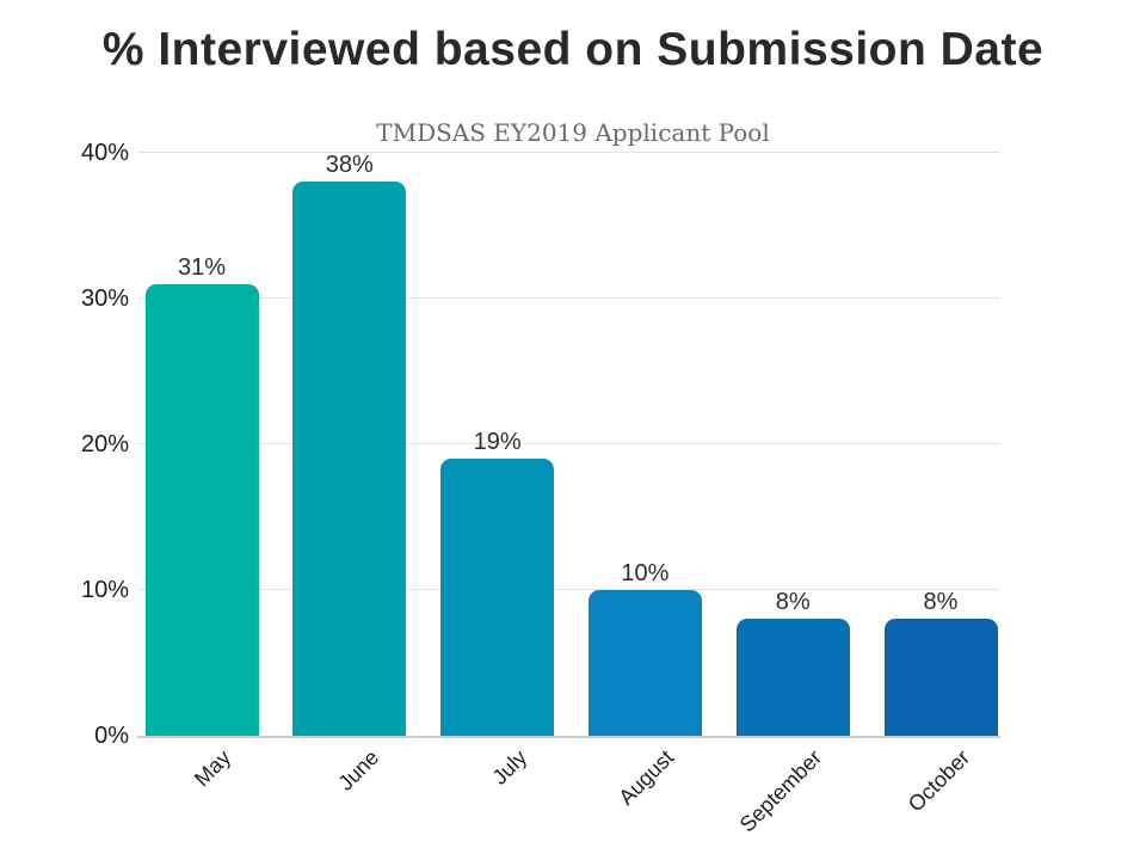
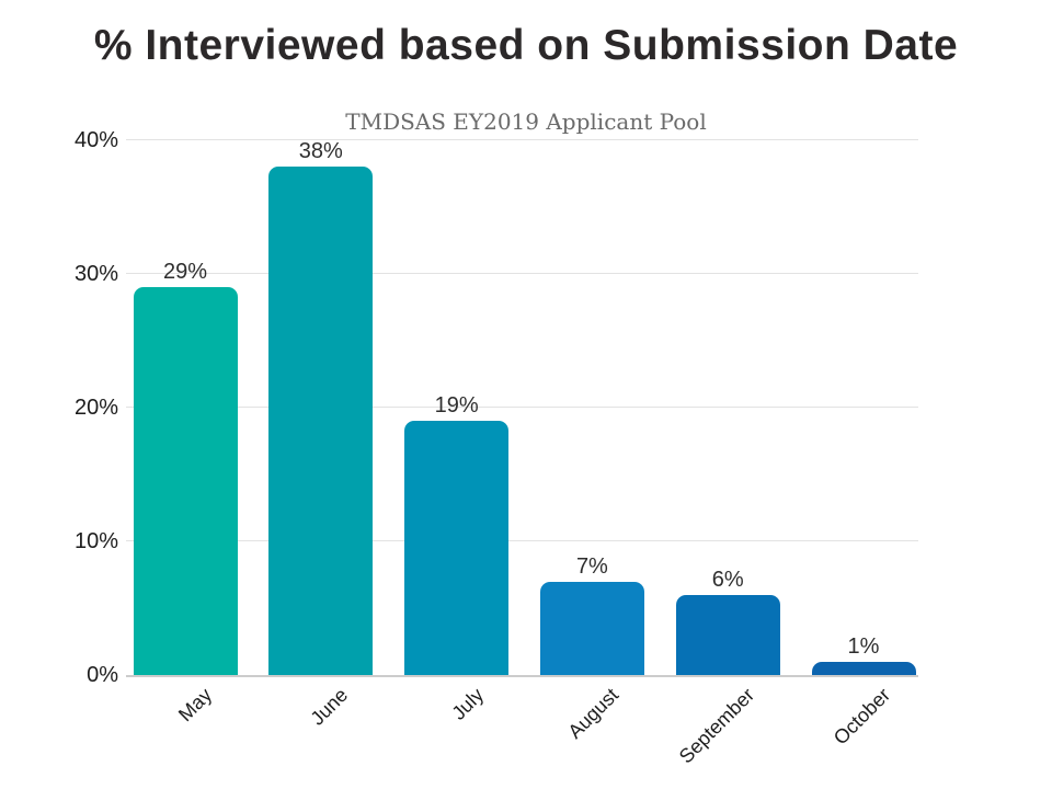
May: 31% -> 29%
August: 10% -> 7%
September: 8% -> 6%
October: 8% -> 1%
